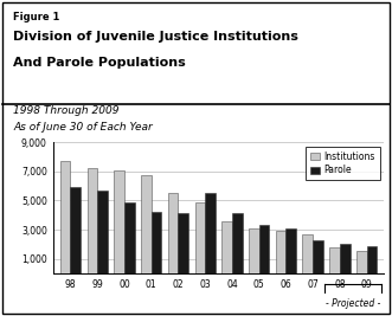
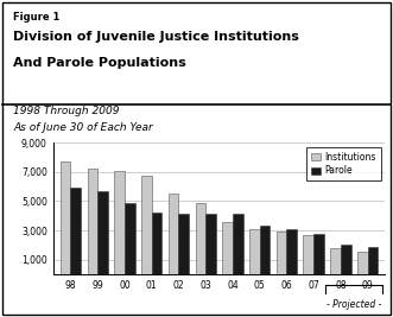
Parole/03: 5,500 -> 4,100
Parole/07: 2,300 -> 2,800
